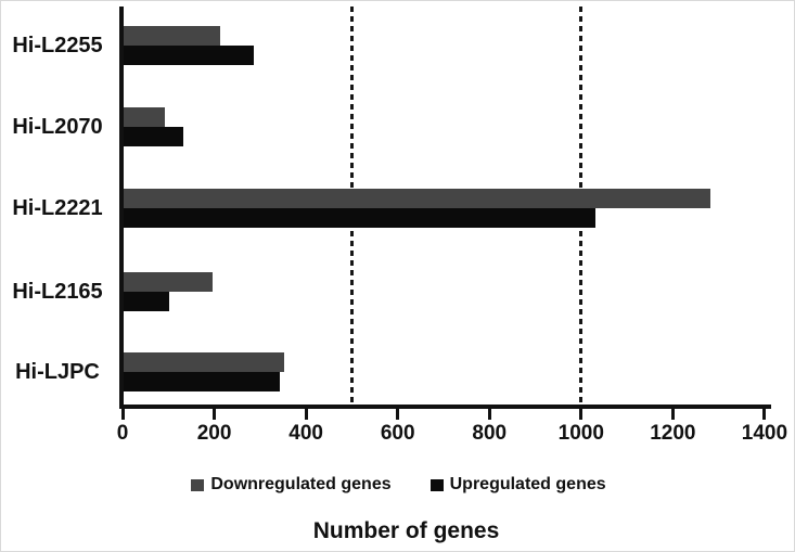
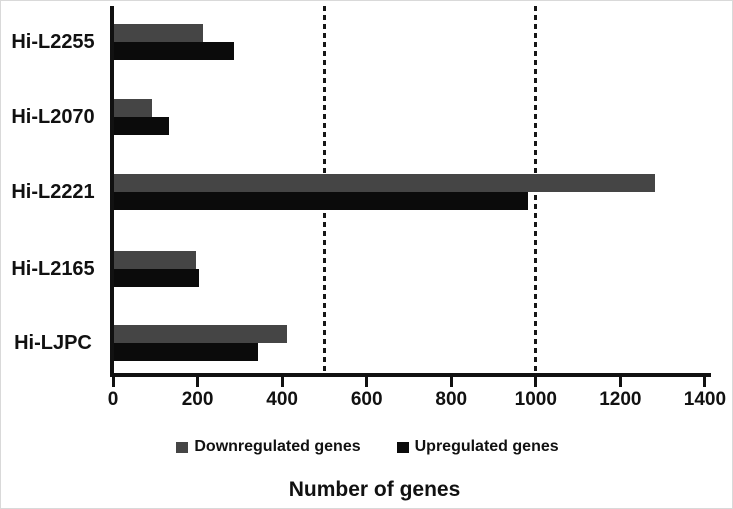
Upregulated genes/Hi-L2221: 1030 -> 980
Upregulated genes/Hi-L2165: 100 -> 200
Downregulated genes/Hi-LJPC: 350 -> 410
